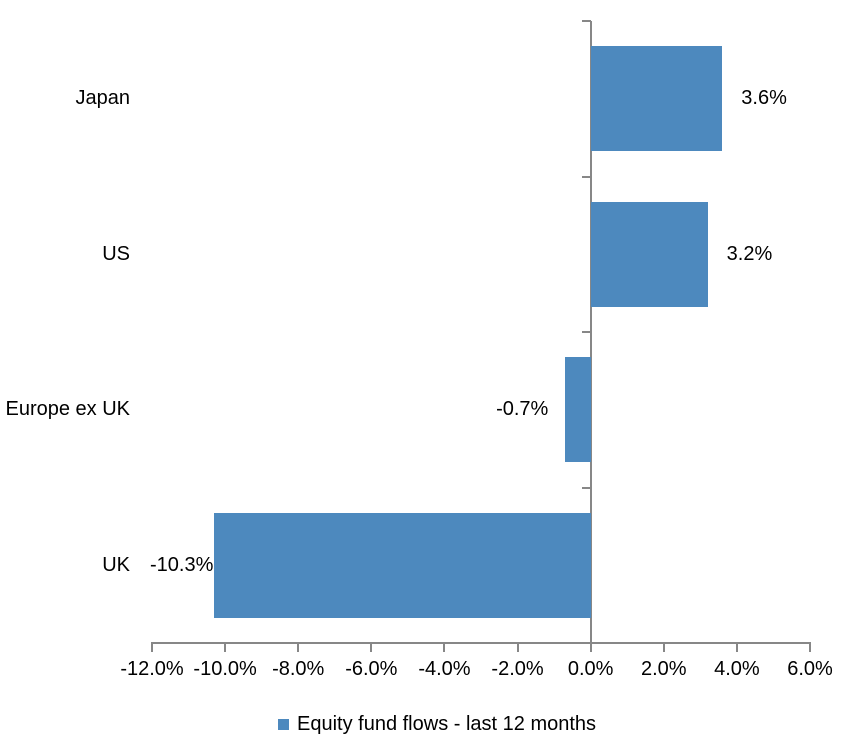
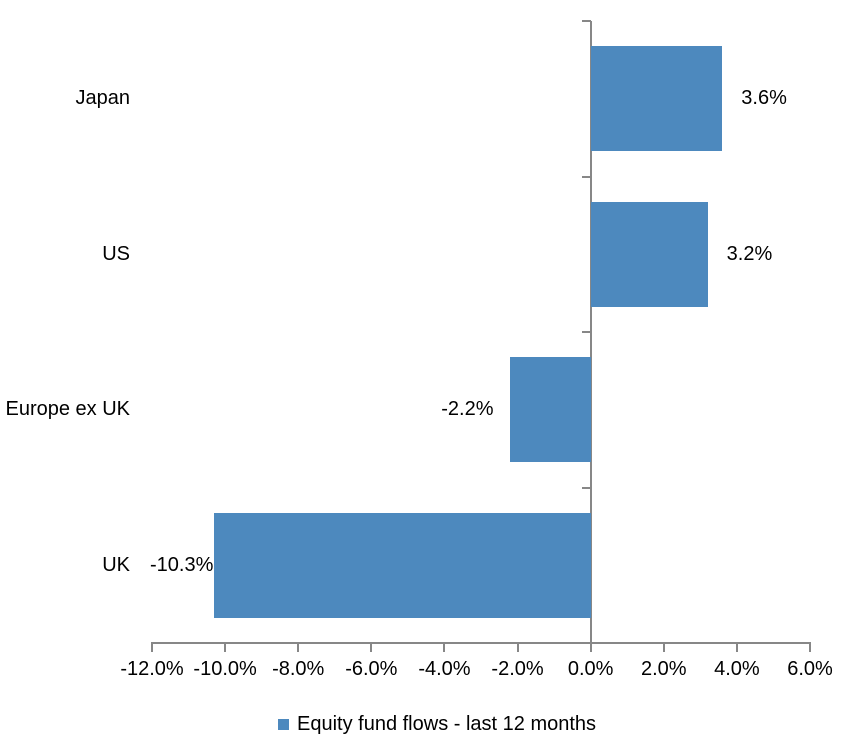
Europe ex UK: -0.7% -> -2.2%
